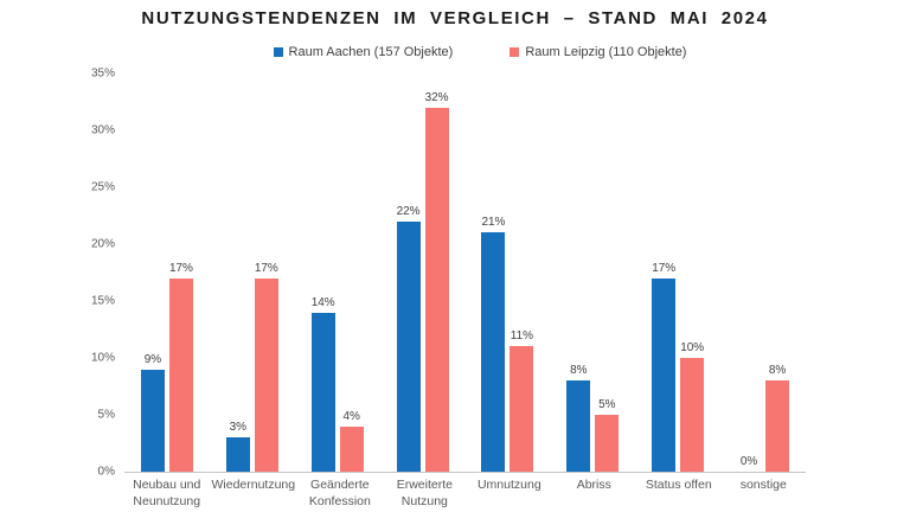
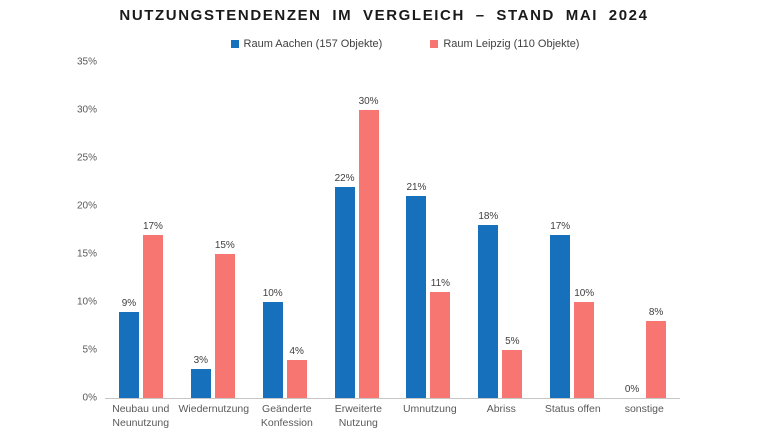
Raum Leipzig (110 Objekte)/Wiedernutzung: 17% -> 15%
Raum Aachen (157 Objekte)/Geänderte Konfession: 14% -> 10%
Raum Leipzig (110 Objekte)/Erweiterte Nutzung: 32% -> 30%
Raum Aachen (157 Objekte)/Abriss: 8% -> 18%
